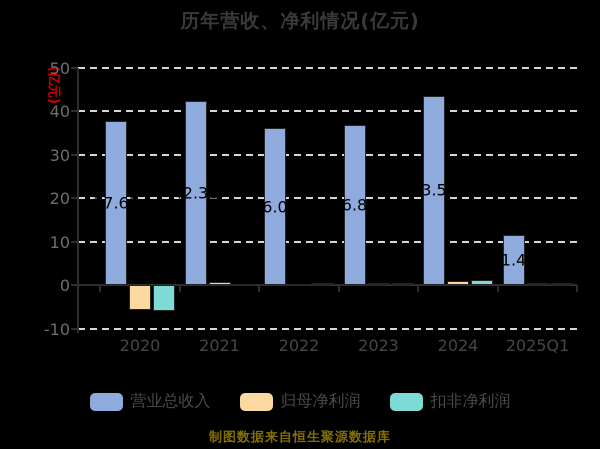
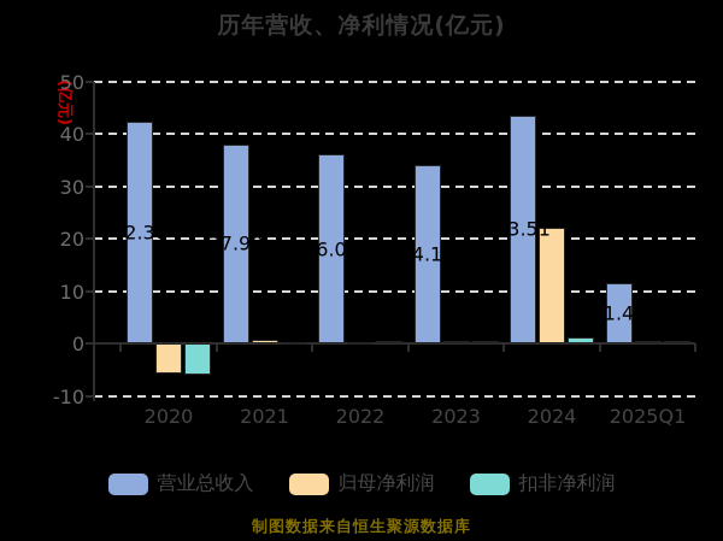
营业总收入/2020: 37.63 -> 42.36
营业总收入/2021: 42.31 -> 37.98
营业总收入/2023: 36.82 -> 34.13
归母净利润/2024: 1 -> 22
